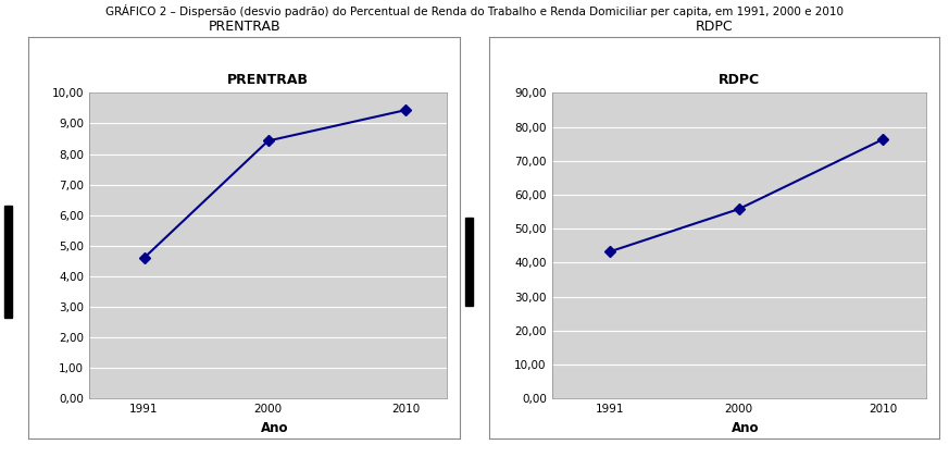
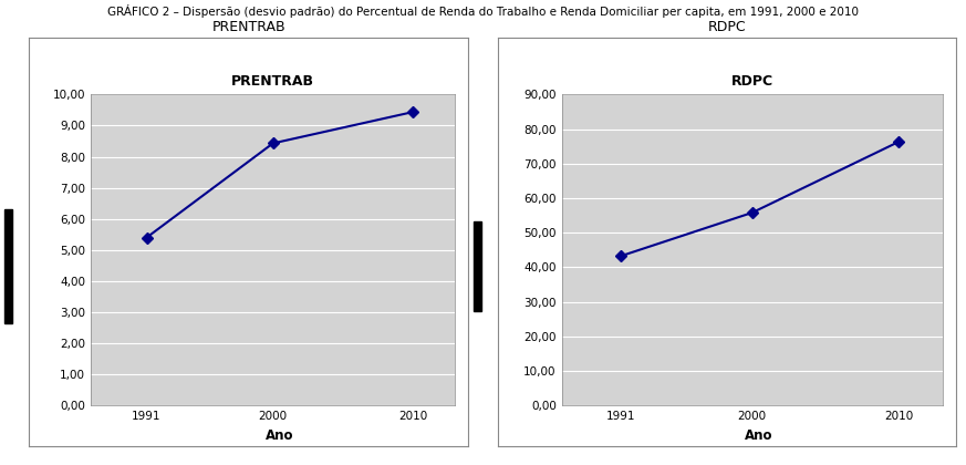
PRENTRAB/1991: 4,60 -> 5,40
